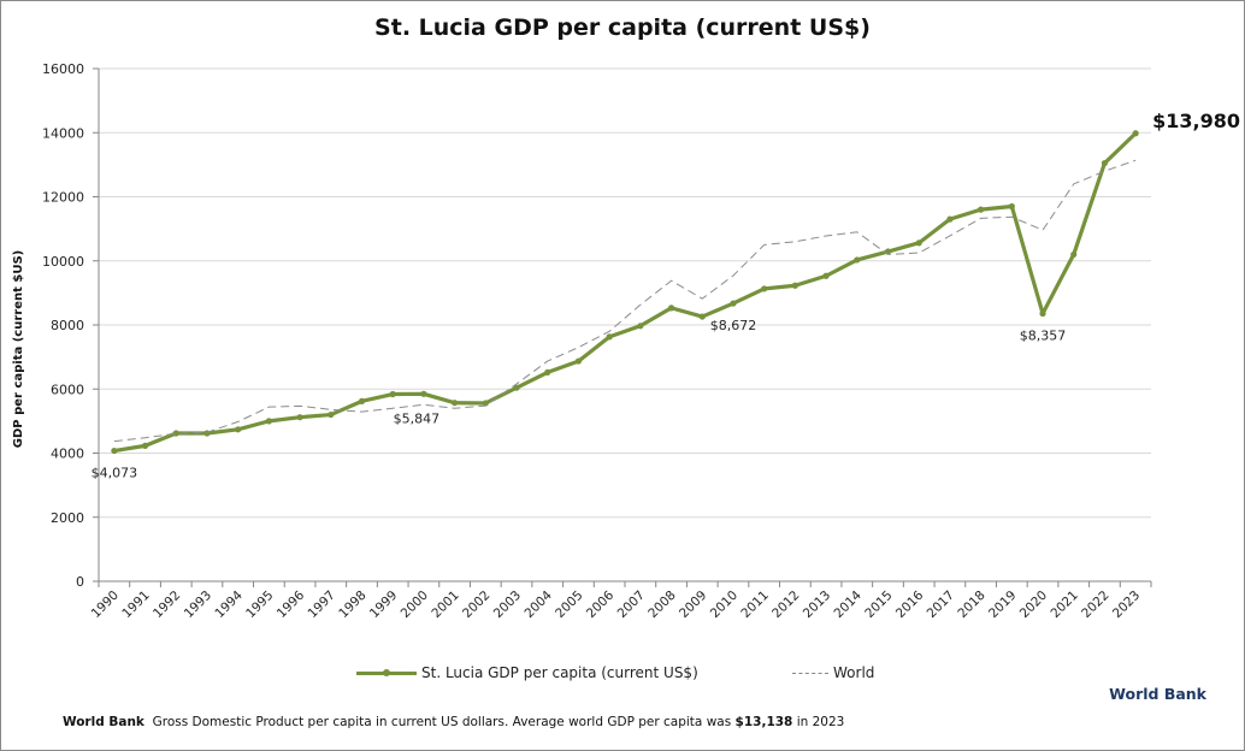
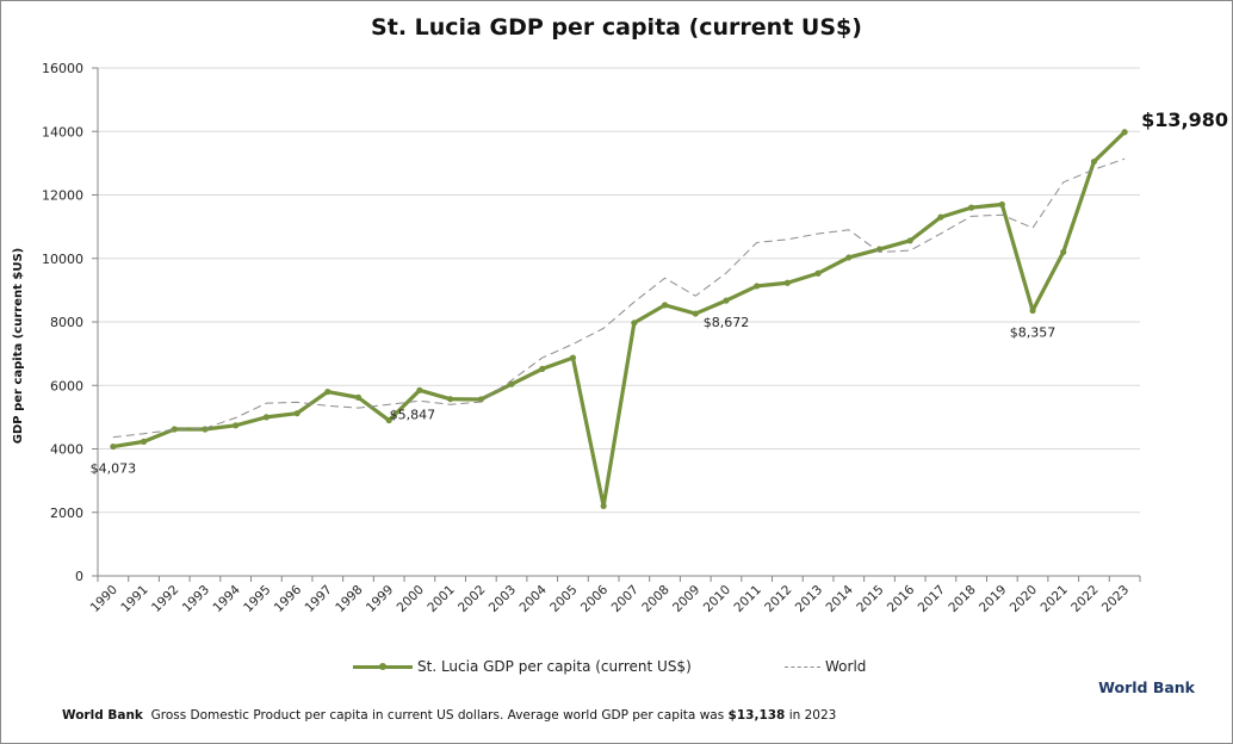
St. Lucia GDP per capita (current US$)/1997: 5200 -> 5800
St. Lucia GDP per capita (current US$)/1999: 5800 -> 4900
St. Lucia GDP per capita (current US$)/2006: 7600 -> 2200
